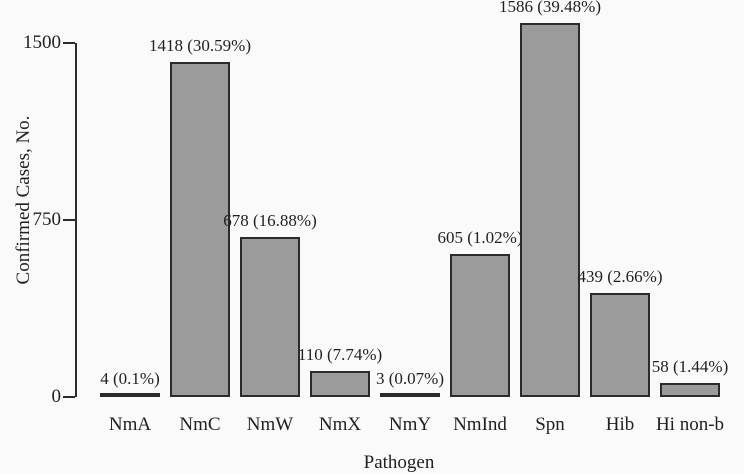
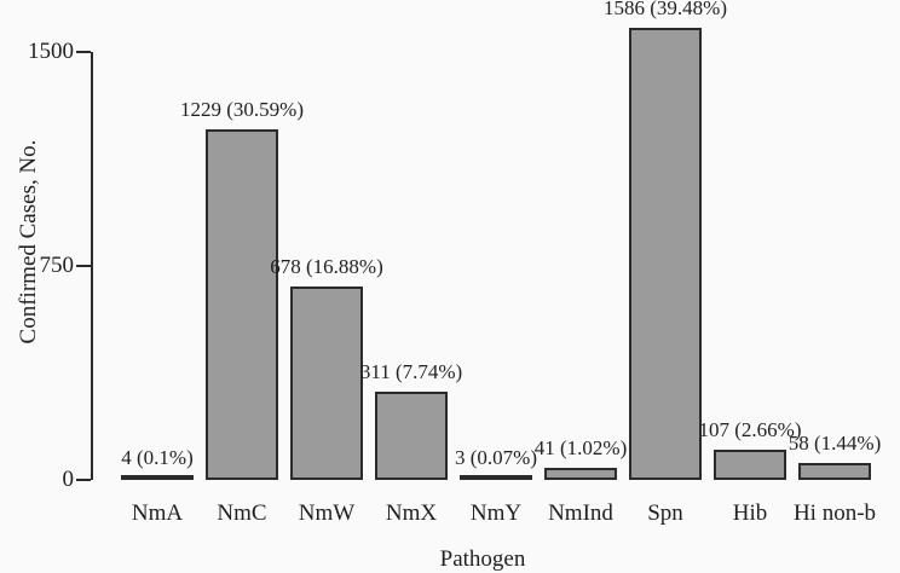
NmC: 1418 -> 1229
NmX: 110 -> 311
NmInd: 605 -> 41
Hib: 439 -> 107
